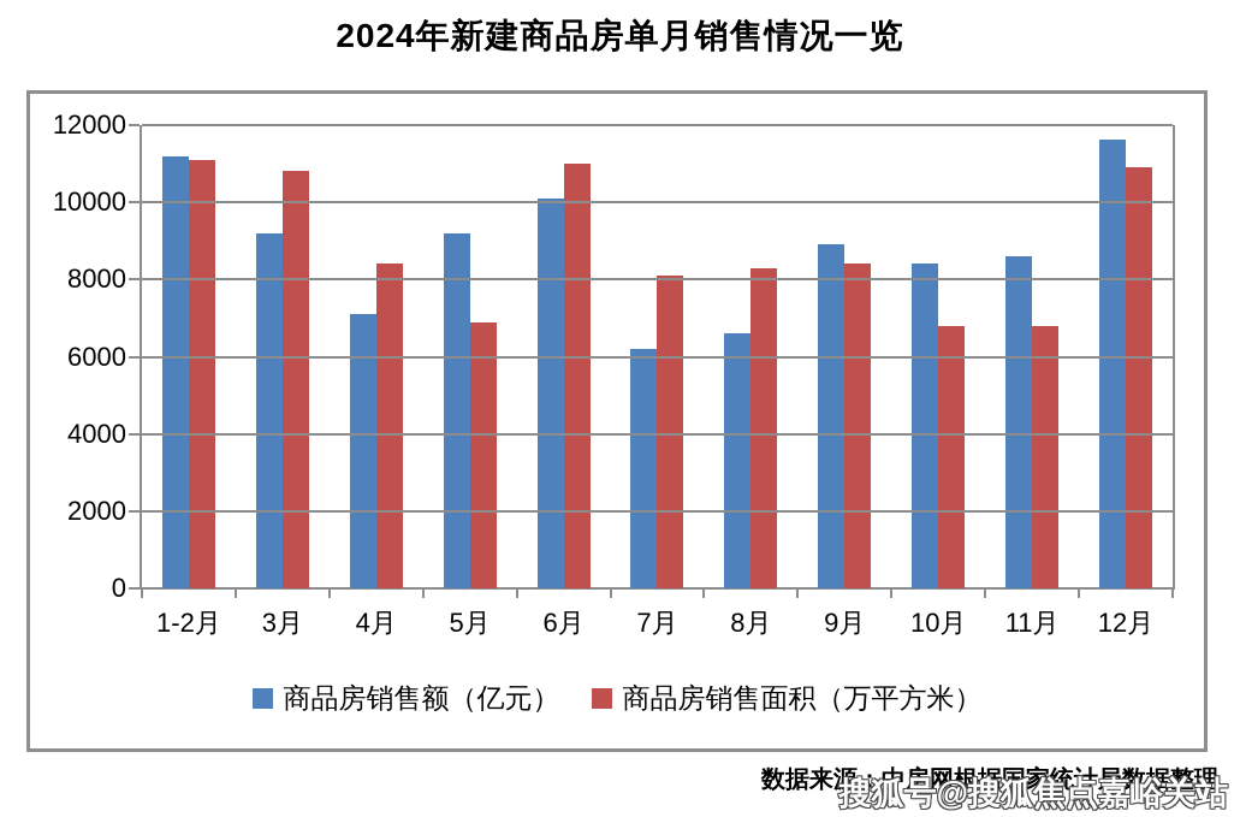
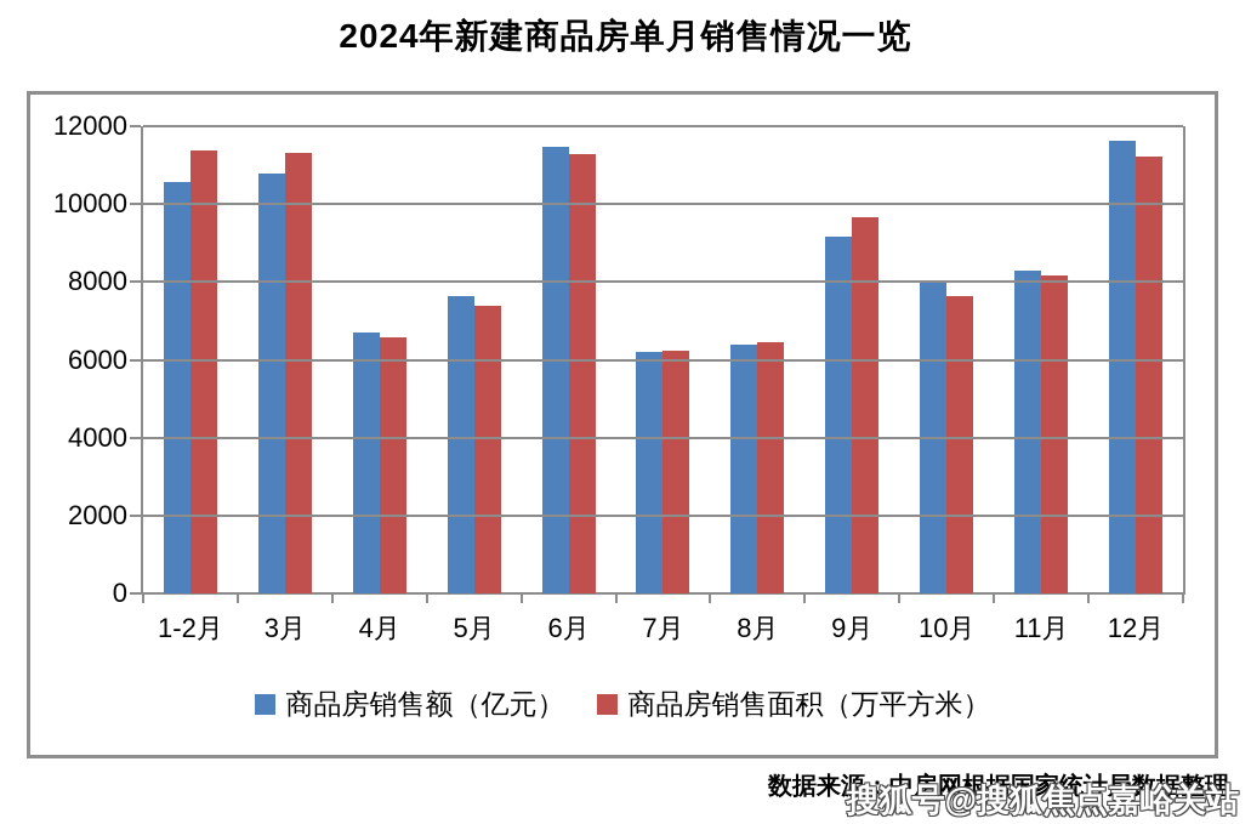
商品房销售额（亿元）/1-2月: 11200 -> 10600
商品房销售面积（万平方米）/1-2月: 11100 -> 11400
商品房销售额（亿元）/3月: 9200 -> 10800
商品房销售面积（万平方米）/3月: 10800 -> 11300
商品房销售额（亿元）/4月: 7100 -> 6700
商品房销售面积（万平方米）/4月: 8400 -> 6600
商品房销售额（亿元）/5月: 9200 -> 7600
商品房销售面积（万平方米）/5月: 6900 -> 7400
商品房销售额（亿元）/6月: 10100 -> 11500
商品房销售面积（万平方米）/6月: 11000 -> 11300
商品房销售面积（万平方米）/7月: 8100 -> 6200
商品房销售额（亿元）/8月: 6600 -> 6400
商品房销售面积（万平方米）/8月: 8300 -> 6400
商品房销售额（亿元）/9月: 8900 -> 9200
商品房销售面积（万平方米）/9月: 8400 -> 9700
商品房销售额（亿元）/10月: 8400 -> 8000
商品房销售面积（万平方米）/10月: 6800 -> 7600
商品房销售额（亿元）/11月: 8600 -> 8300
商品房销售面积（万平方米）/11月: 6800 -> 8200
商品房销售面积（万平方米）/12月: 10900 -> 11200
